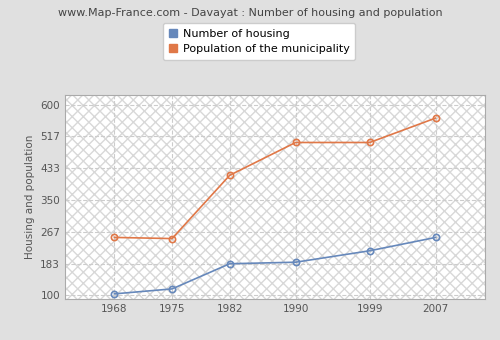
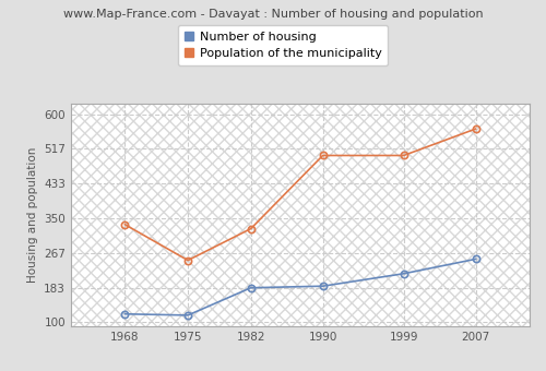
Number of housing/1968: 104 -> 120
Population of the municipality/1968: 252 -> 335
Population of the municipality/1982: 415 -> 325
